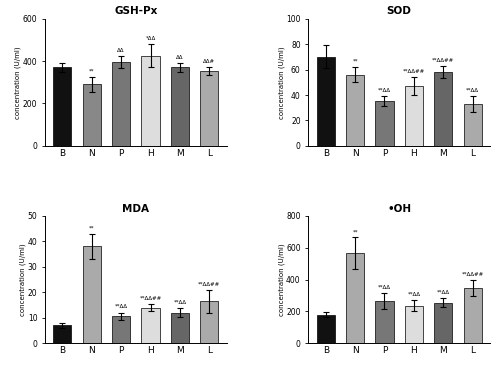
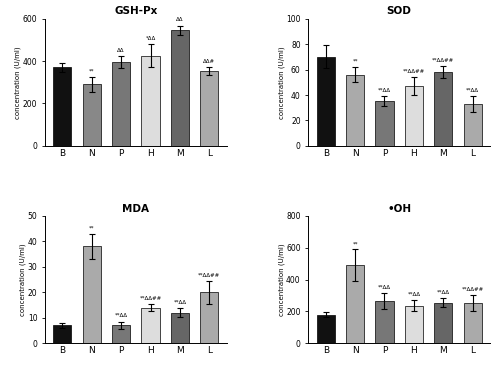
GSH-Px/M: 370 -> 545
MDA/P: 10.5 -> 7.0
MDA/L: 16.5 -> 20.0
•OH/N: 560 -> 490
•OH/L: 340 -> 250
